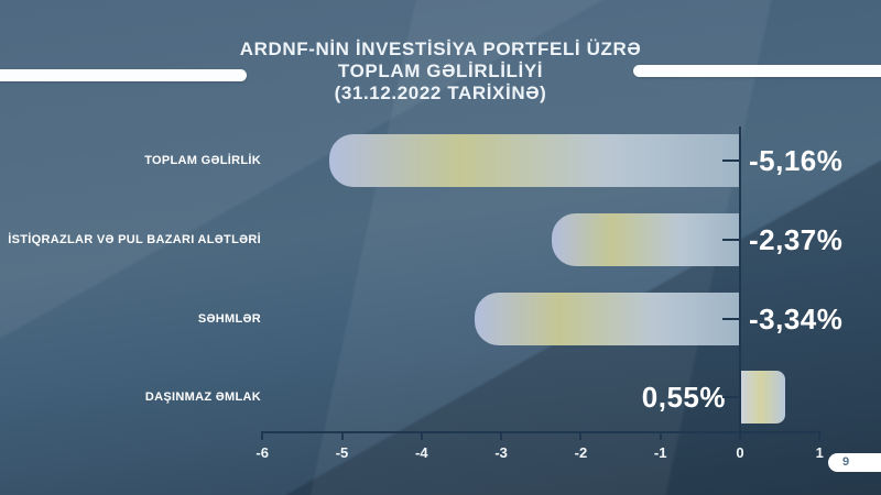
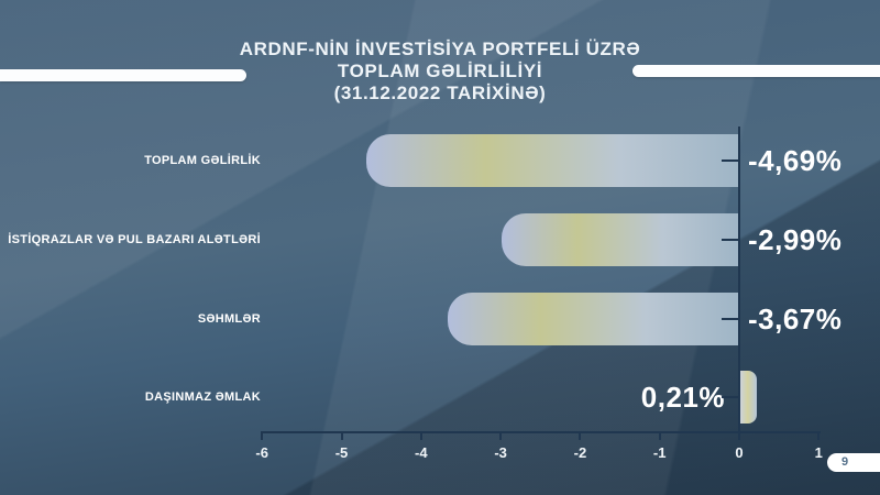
TOPLAM GƏLİRLİK: -5,16% -> -4,69%
İSTİQRAZLAR VƏ PUL BAZARI ALƏTLƏRİ: -2,37% -> -2,99%
SƏHMLƏR: -3,34% -> -3,67%
DAŞINMAZ ƏMLAK: 0,55% -> 0,21%
